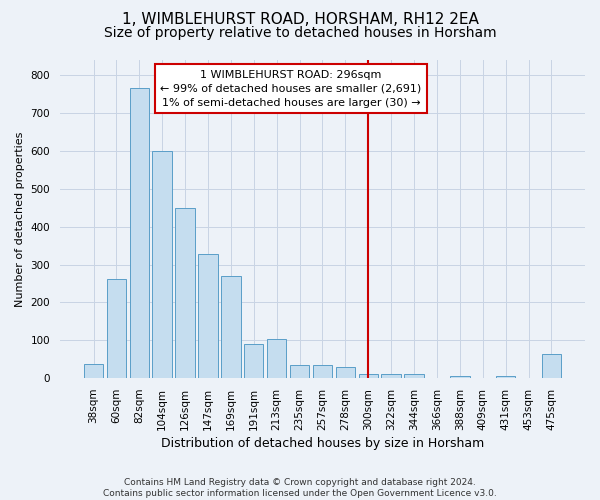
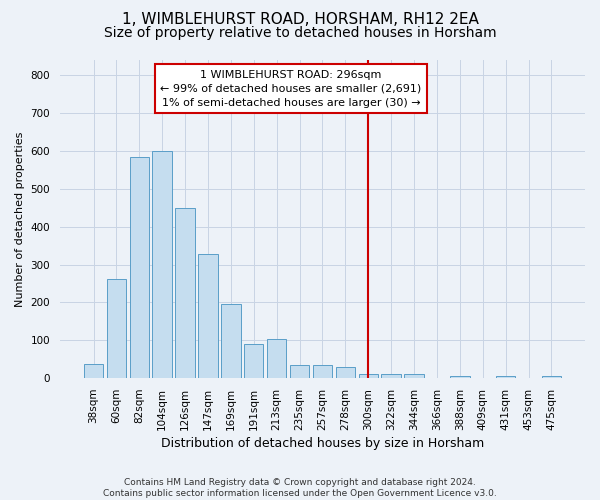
82sqm: 765 -> 583
169sqm: 270 -> 195
475sqm: 65 -> 5
